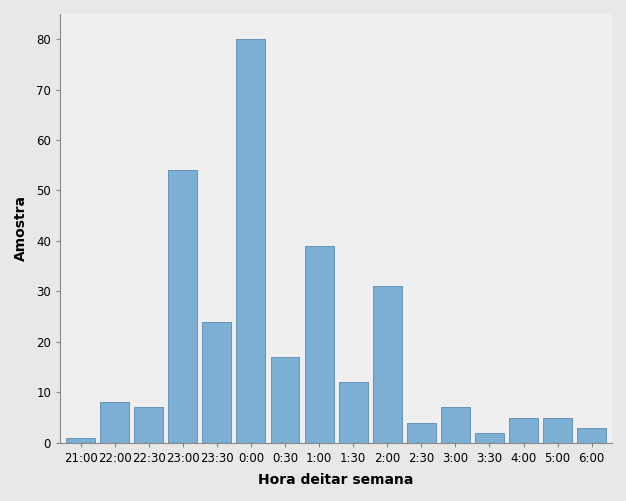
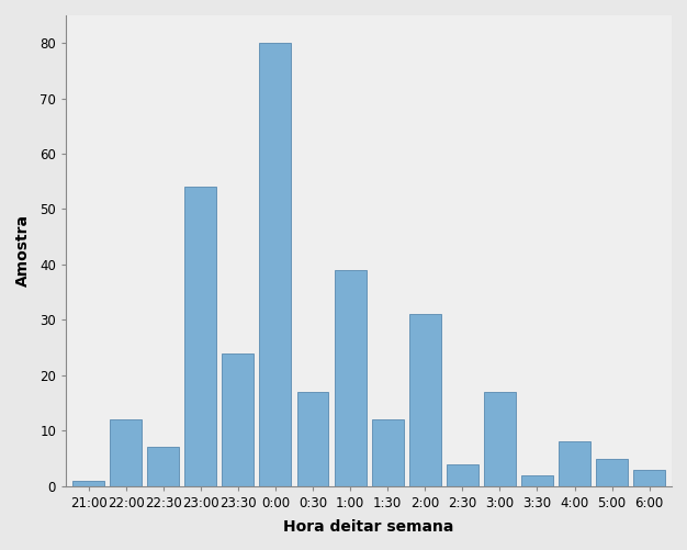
22:00: 8 -> 12
3:00: 7 -> 17
4:00: 5 -> 8
